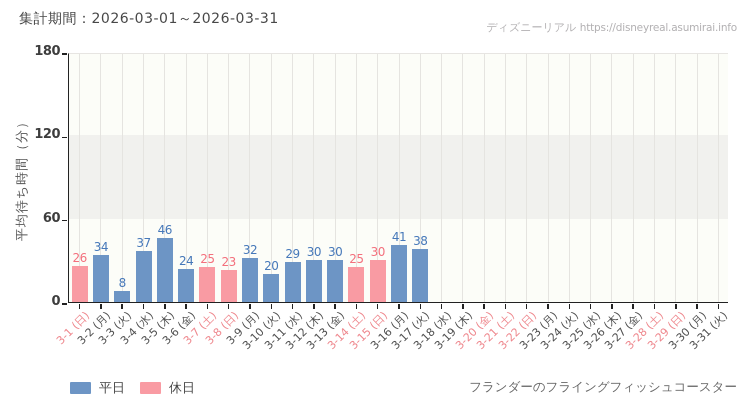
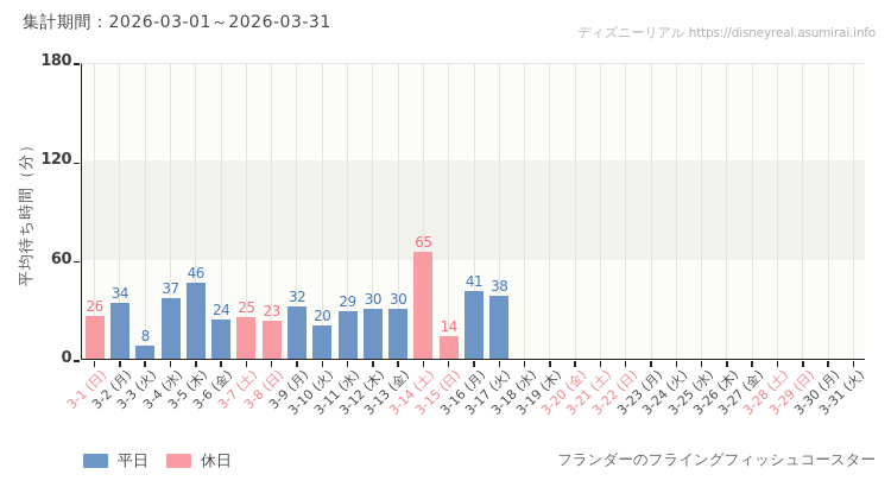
3-14 (土): 25 -> 65
3-15 (日): 30 -> 14
